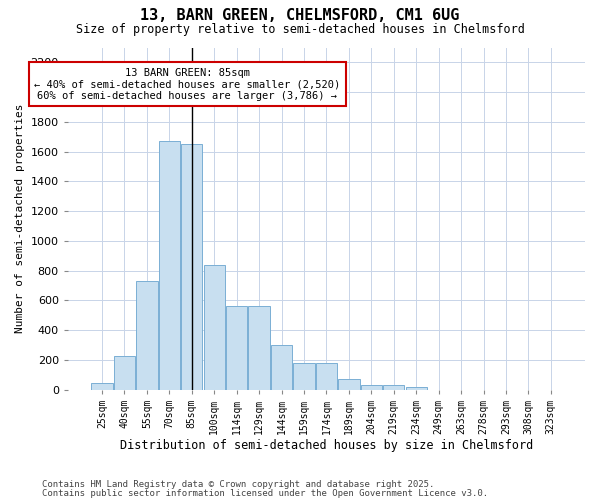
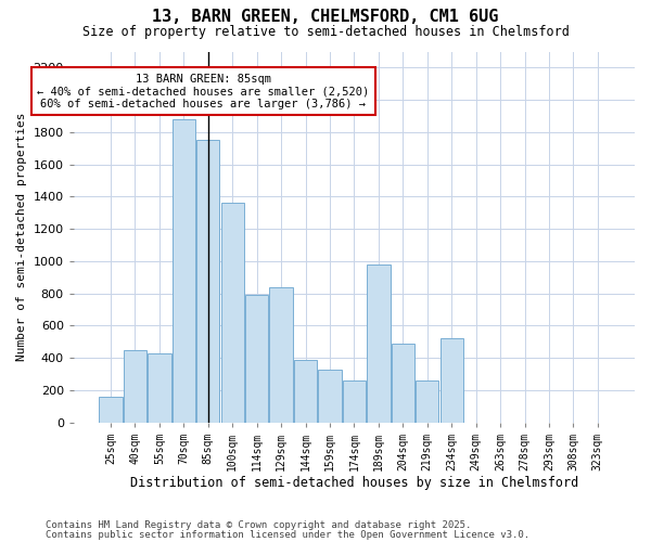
25sqm: 40 -> 160
40sqm: 220 -> 450
55sqm: 730 -> 430
70sqm: 1670 -> 1880
85sqm: 1650 -> 1750
100sqm: 840 -> 1360
114sqm: 560 -> 790
129sqm: 560 -> 840
144sqm: 300 -> 390
159sqm: 180 -> 330
174sqm: 180 -> 260
189sqm: 70 -> 980
204sqm: 30 -> 490
219sqm: 30 -> 260
234sqm: 20 -> 520
